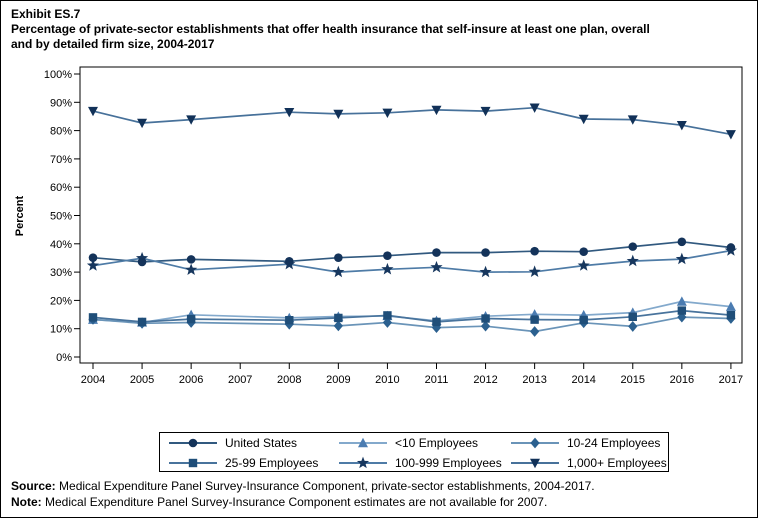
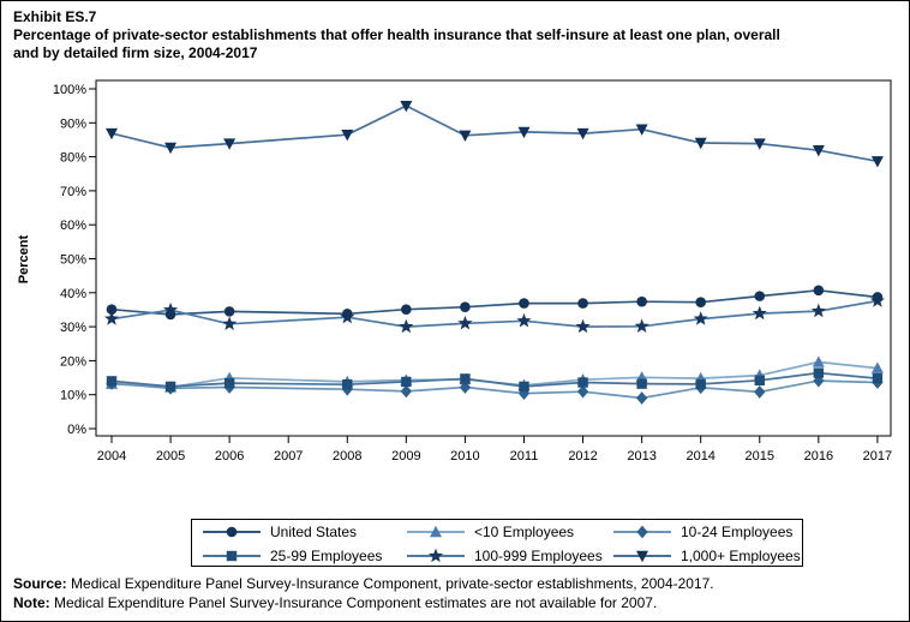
1,000+ Employees/2009: 86% -> 95%
